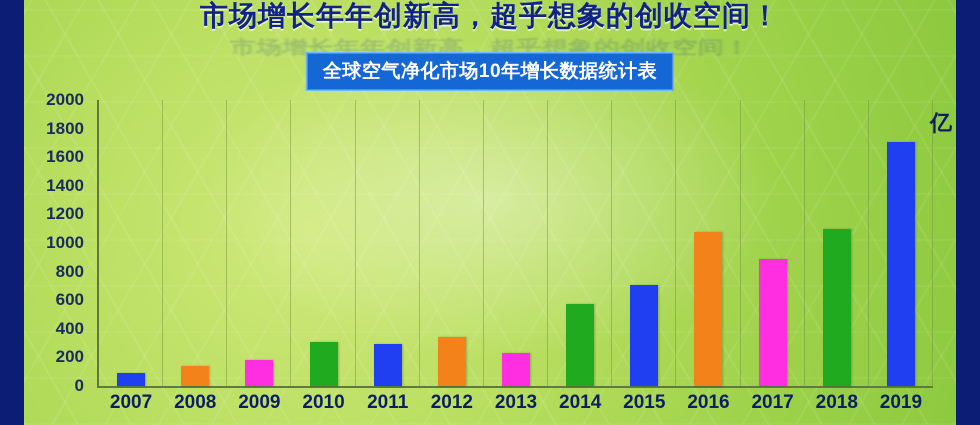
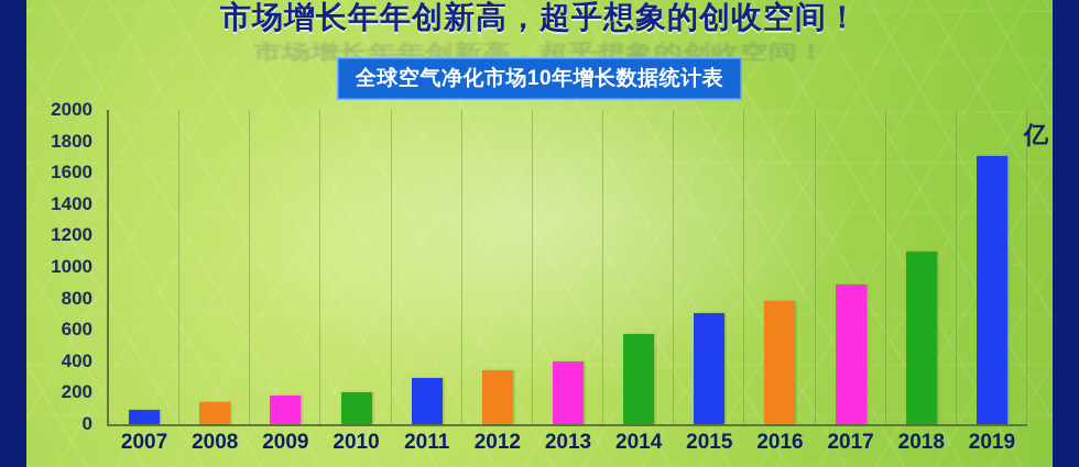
2010: 310 -> 200
2013: 230 -> 400
2016: 1080 -> 780
